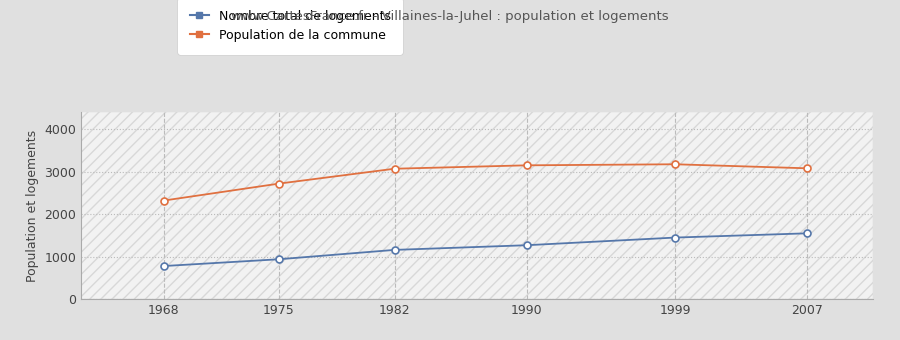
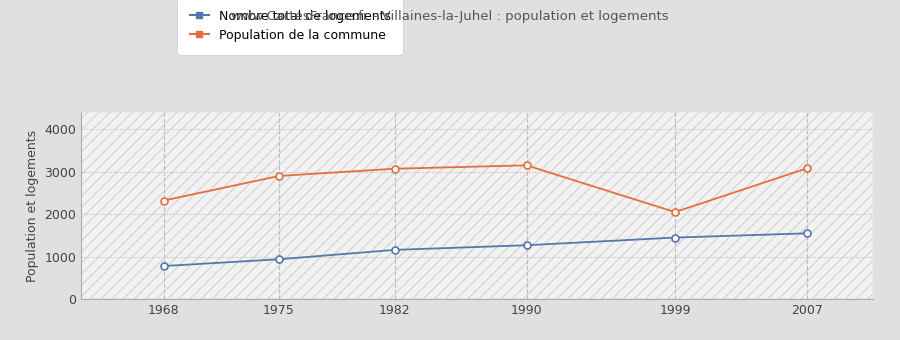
Population de la commune/1975: 2720 -> 2900
Population de la commune/1999: 3180 -> 2050
